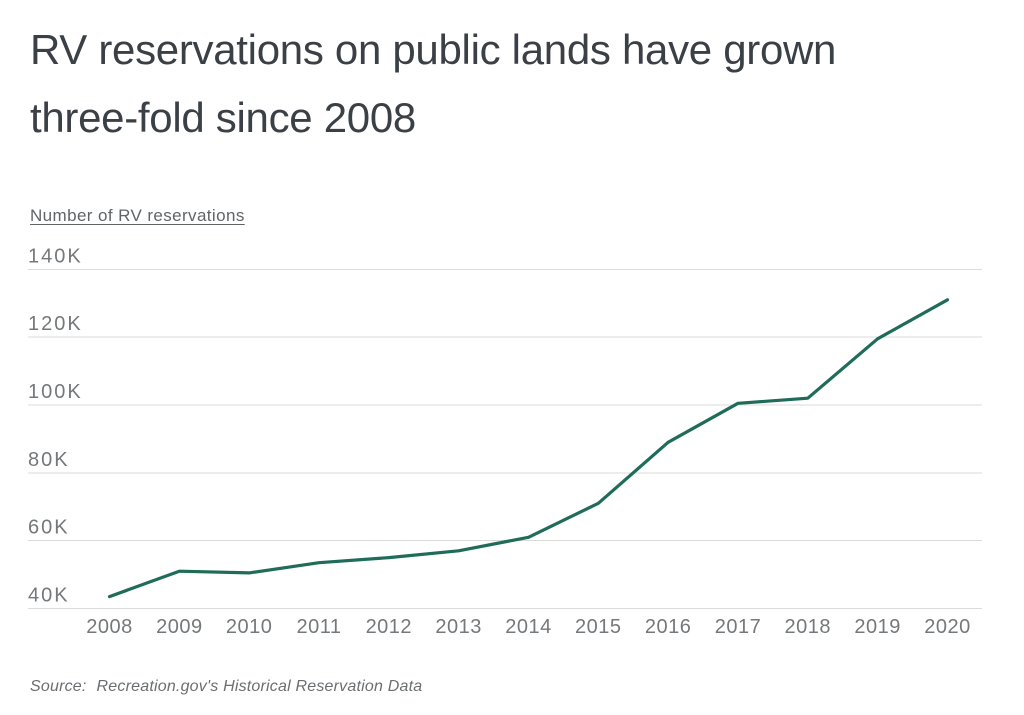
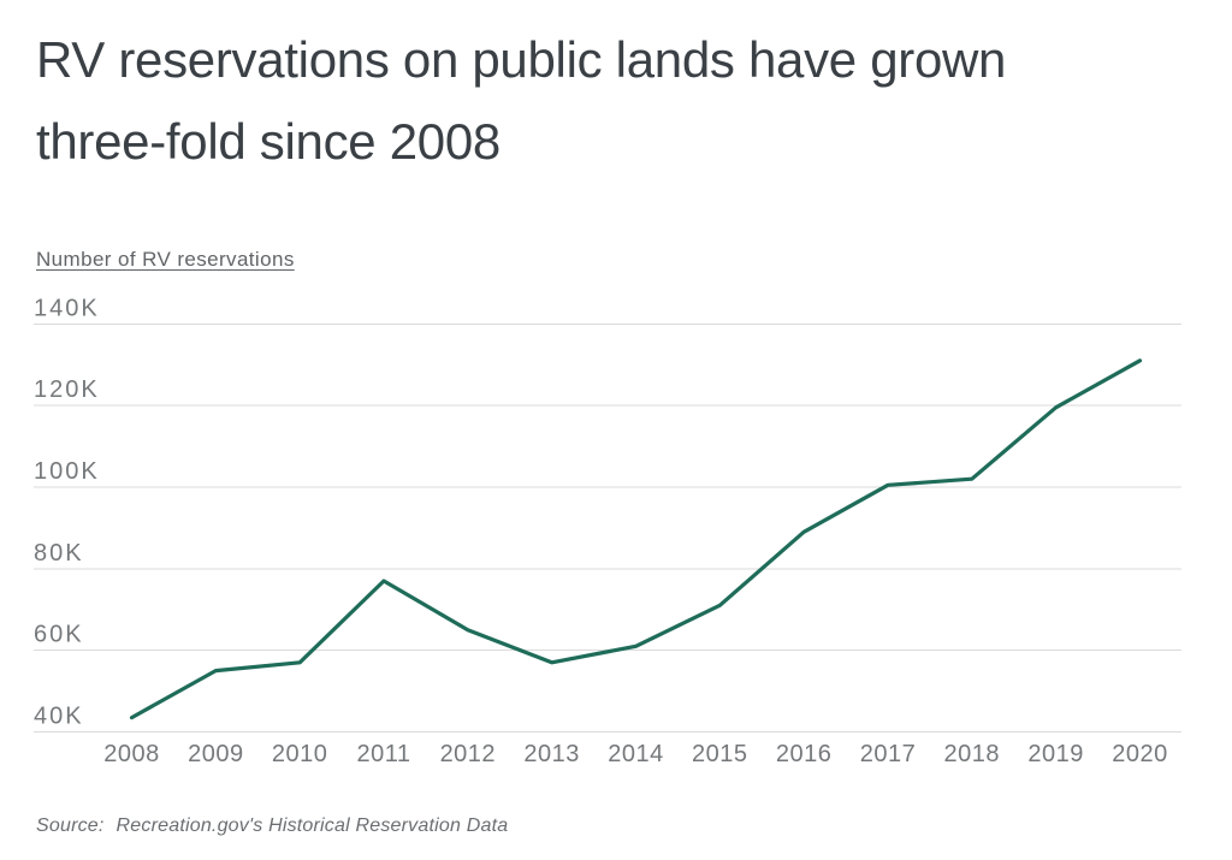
2009: 51K -> 55K
2010: 50K -> 57K
2011: 54K -> 77K
2012: 55K -> 65K
